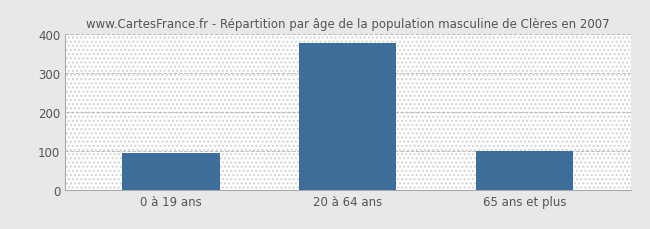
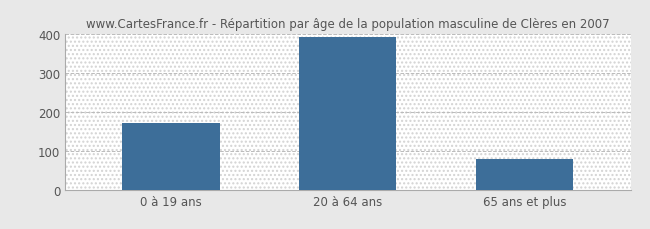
0 à 19 ans: 95 -> 172
20 à 64 ans: 375 -> 392
65 ans et plus: 100 -> 78
